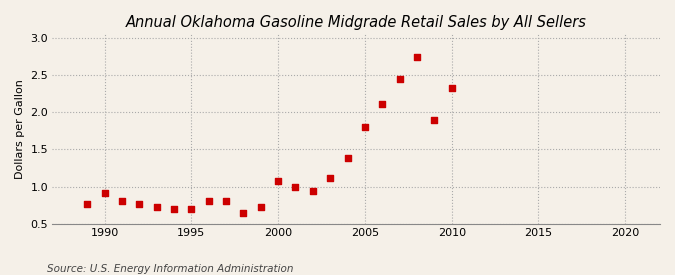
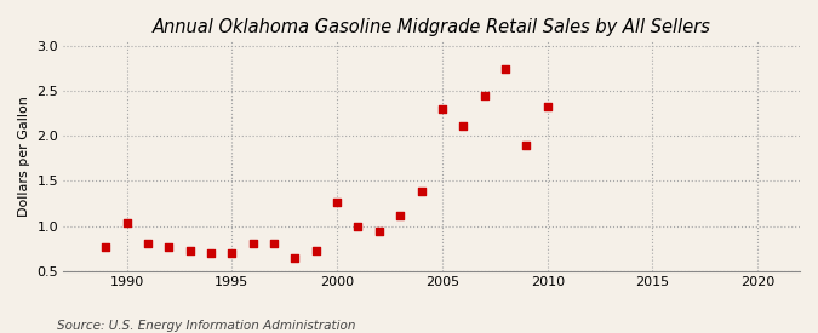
1990: 0.91 -> 1.04
2000: 1.07 -> 1.26
2005: 1.80 -> 2.30
